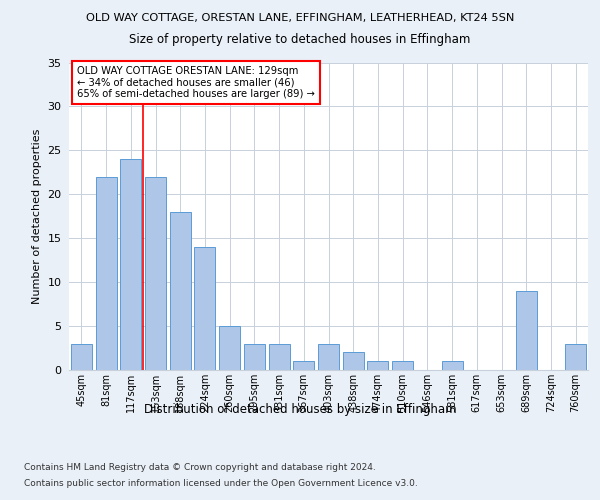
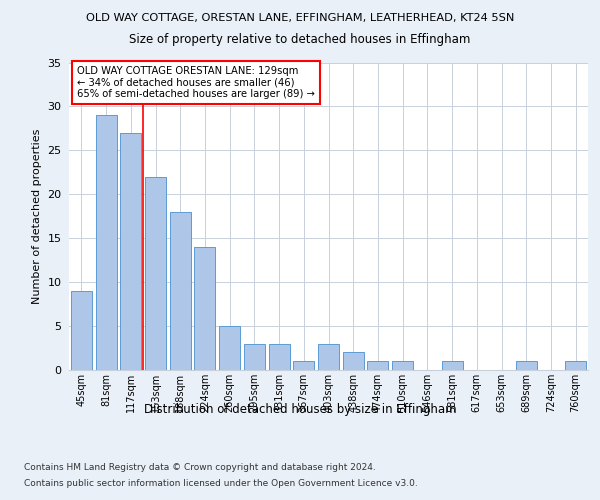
45sqm: 3 -> 9
81sqm: 22 -> 29
117sqm: 24 -> 27
689sqm: 9 -> 1
760sqm: 3 -> 1
